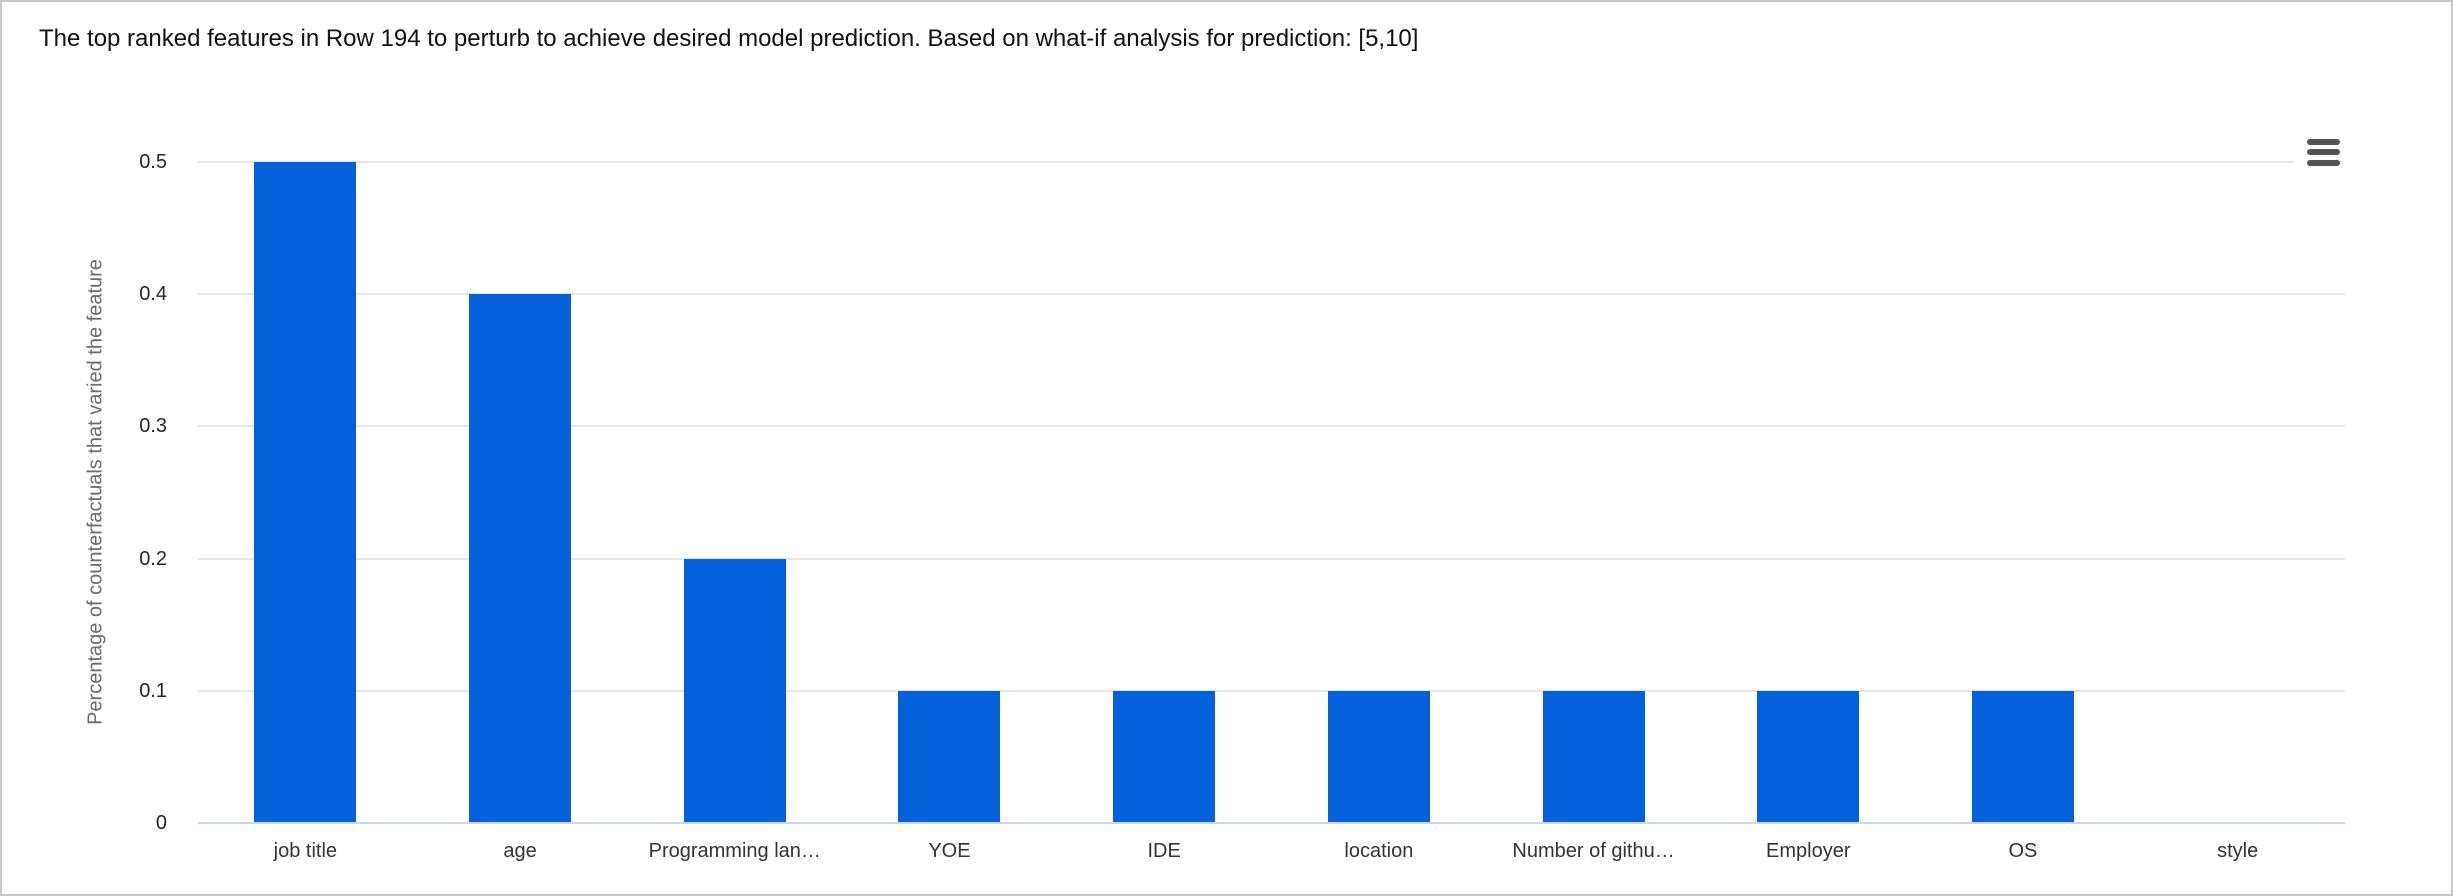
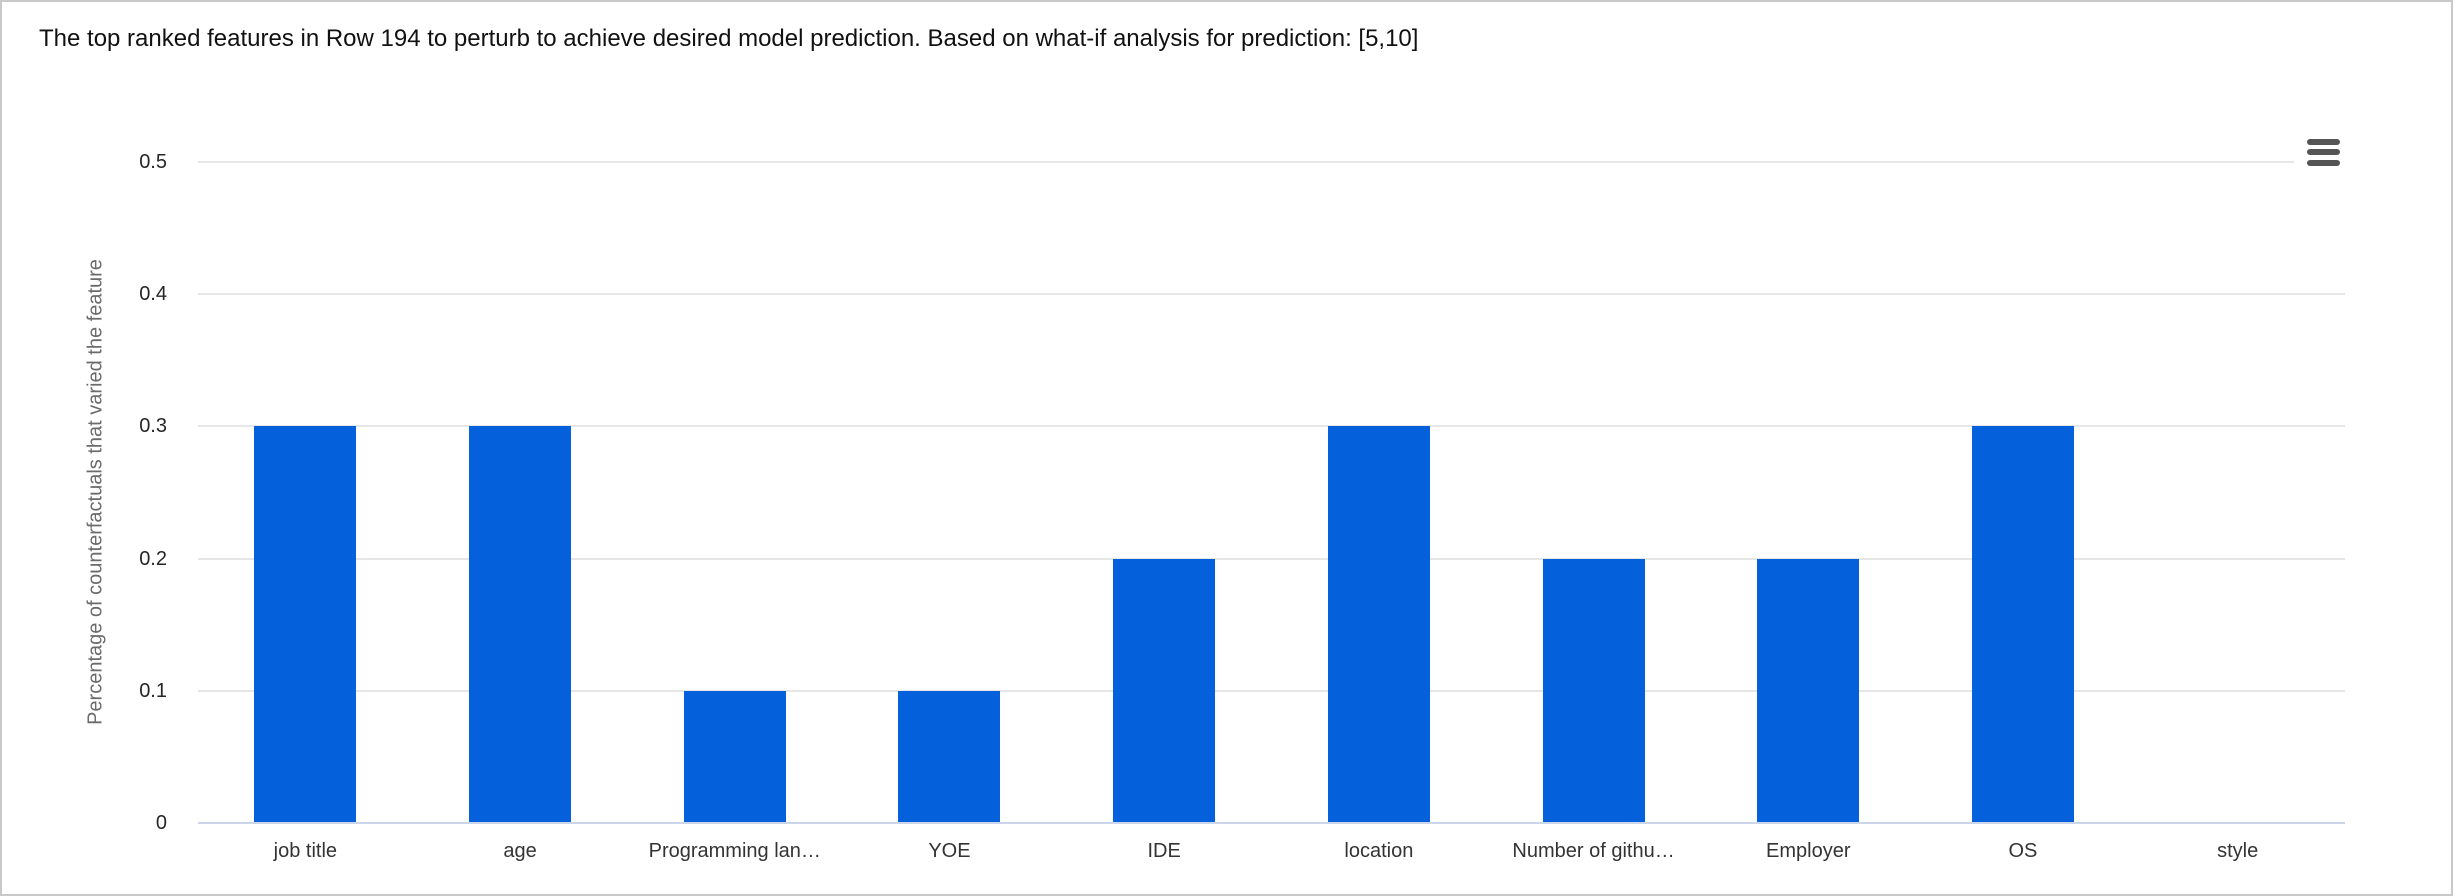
job title: 0.5 -> 0.3
age: 0.4 -> 0.3
Programming lan…: 0.2 -> 0.1
IDE: 0.1 -> 0.2
location: 0.1 -> 0.3
Number of githu…: 0.1 -> 0.2
Employer: 0.1 -> 0.2
OS: 0.1 -> 0.3
